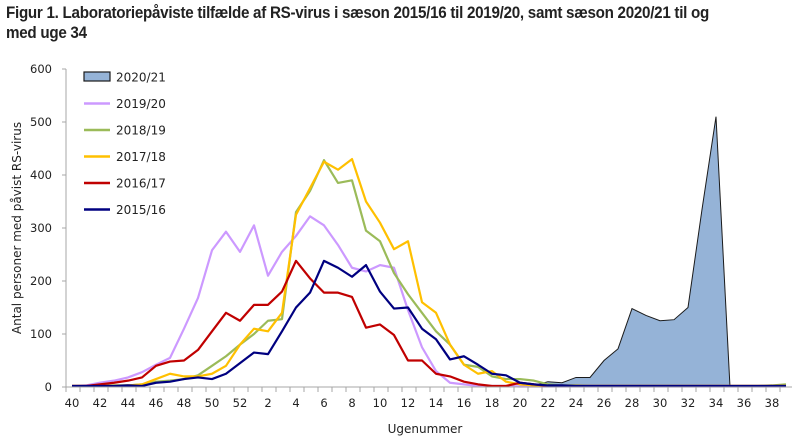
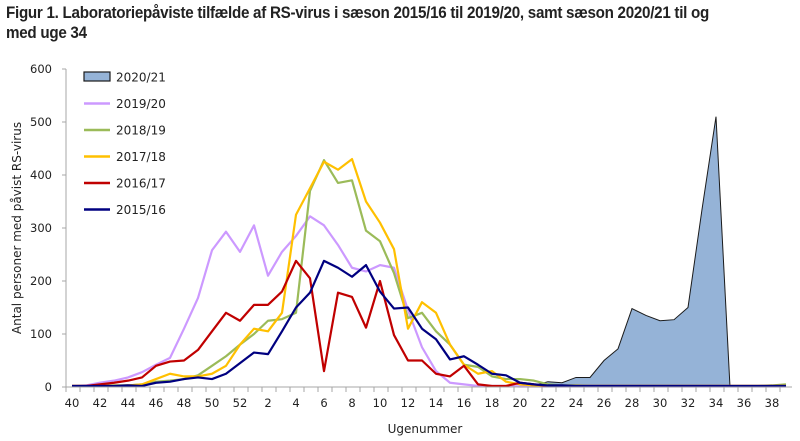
2018/19/4: 330 -> 140
2016/17/6: 180 -> 30
2016/17/10: 120 -> 200
2018/19/12: 180 -> 130
2017/18/12: 280 -> 110
2016/17/16: 10 -> 40
